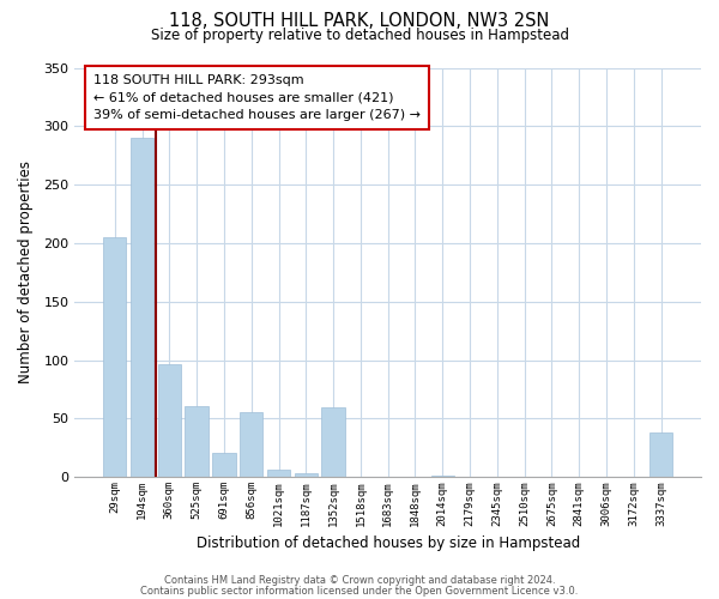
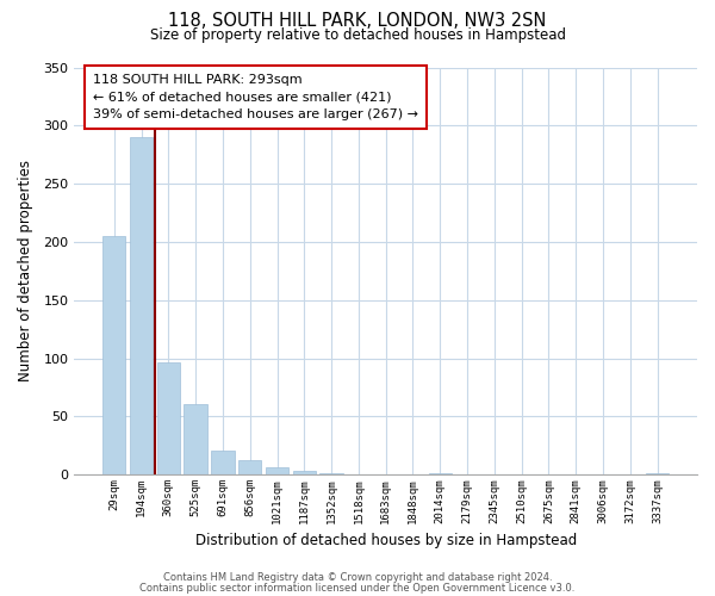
856sqm: 56 -> 13
1352sqm: 60 -> 1
3337sqm: 38 -> 1
